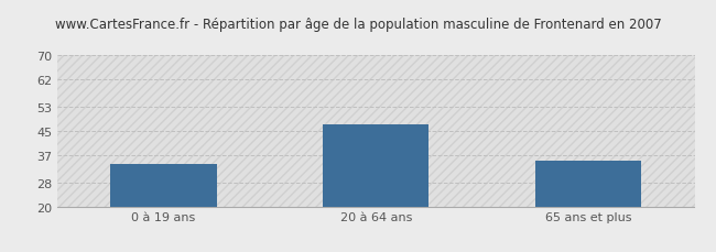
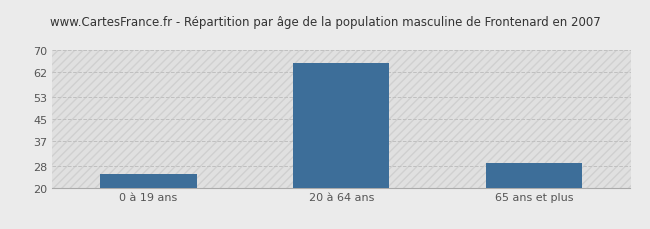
0 à 19 ans: 34 -> 25
20 à 64 ans: 47 -> 65
65 ans et plus: 35 -> 29
